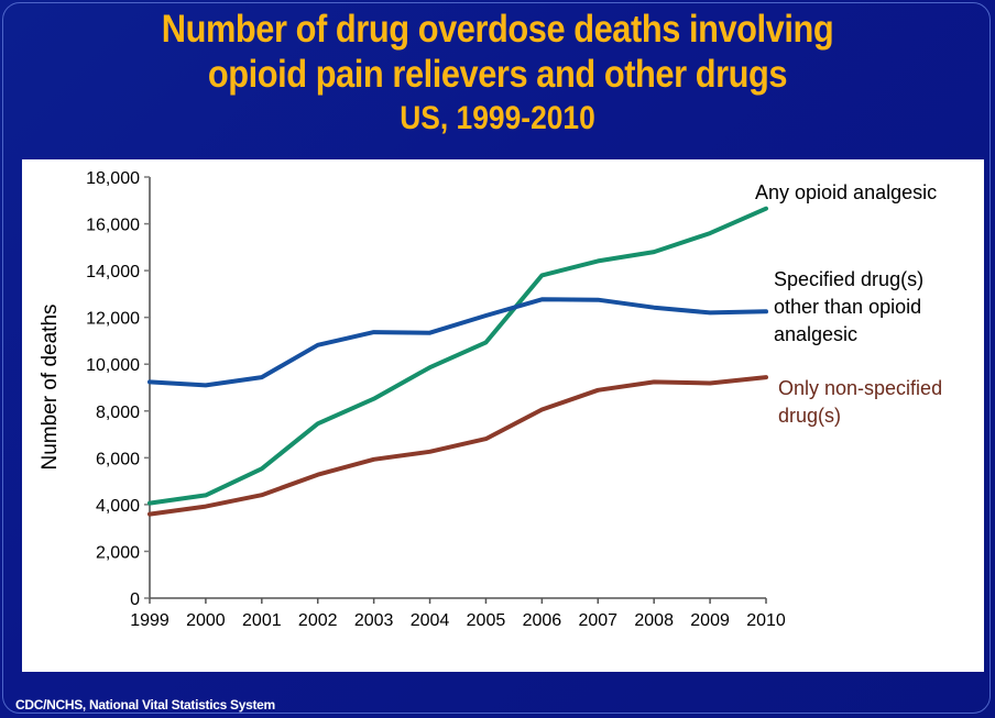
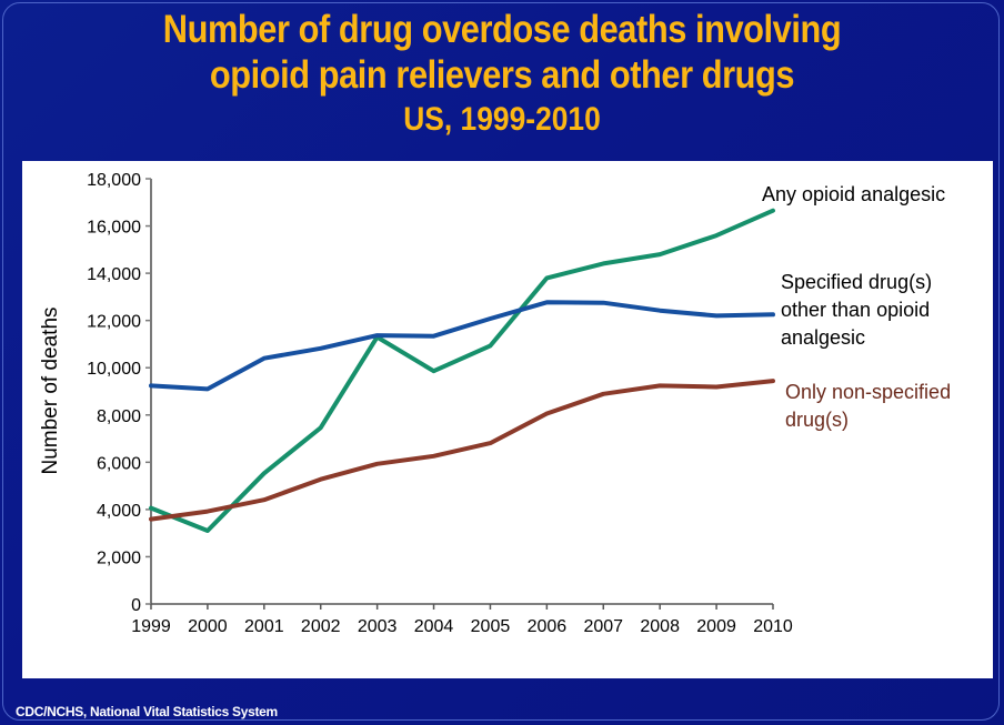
Any opioid analgesic/2000: 4400 -> 3100
Specified drug(s) other than opioid analgesic/2001: 9400 -> 10400
Any opioid analgesic/2003: 8500 -> 11300
